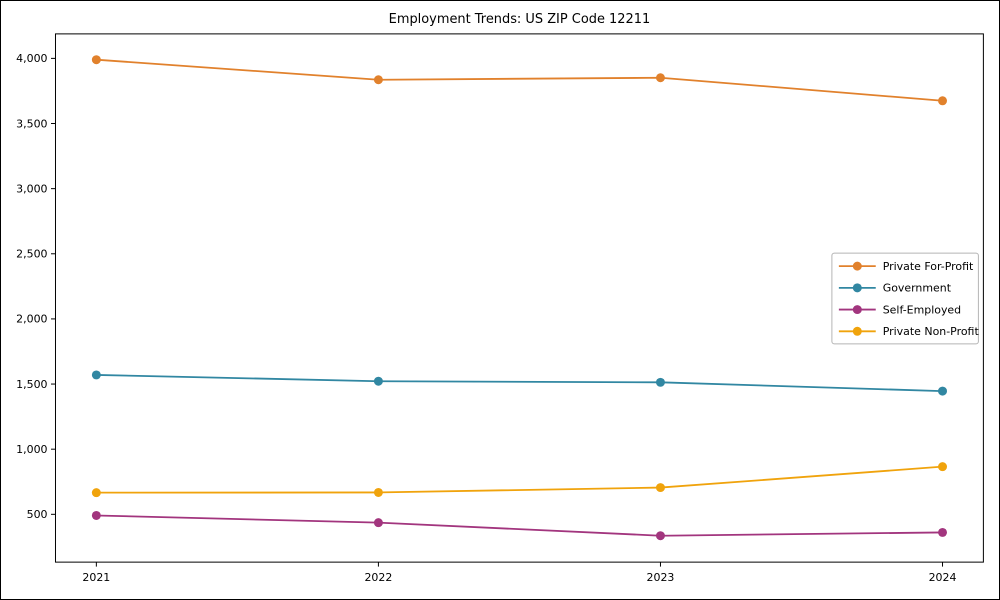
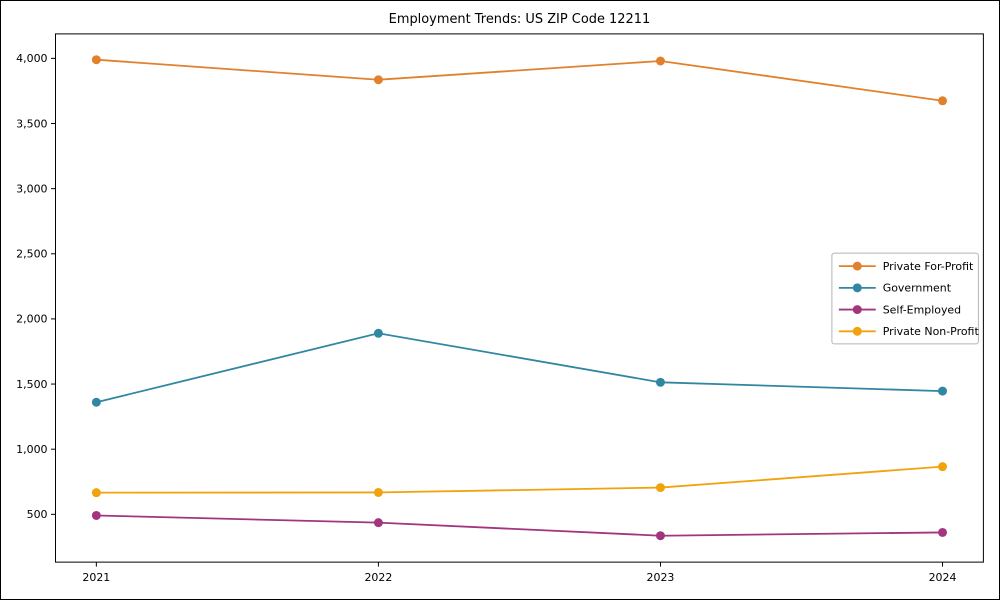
Government/2021: 1570 -> 1360
Government/2022: 1520 -> 1890
Private For-Profit/2023: 3850 -> 3980
